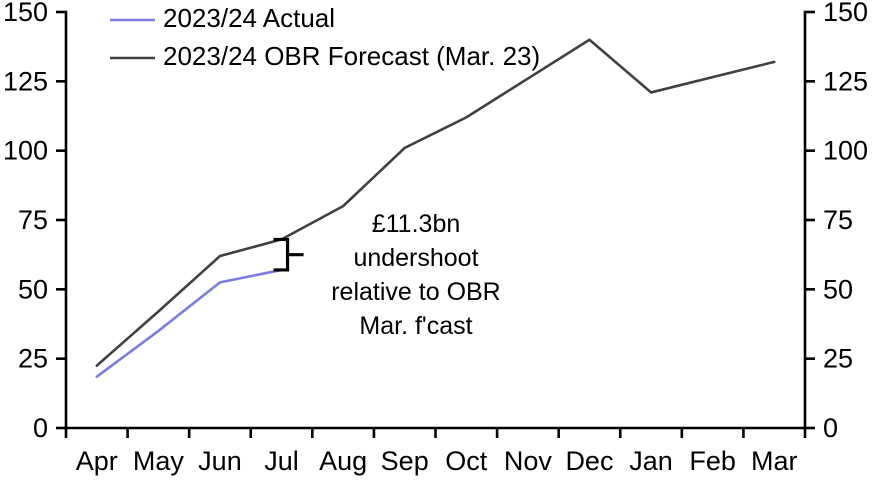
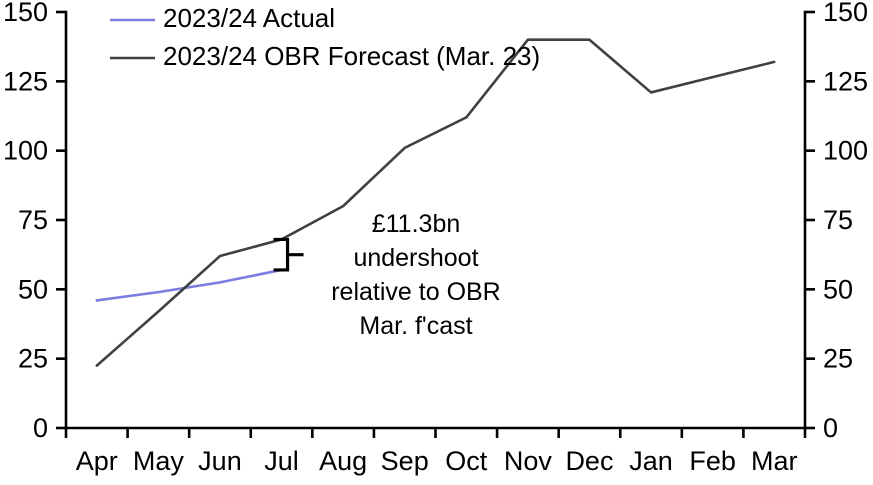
2023/24 Actual/Apr: 18 -> 46
2023/24 Actual/May: 35 -> 49
2023/24 OBR Forecast (Mar. 23)/Nov: 126 -> 140
